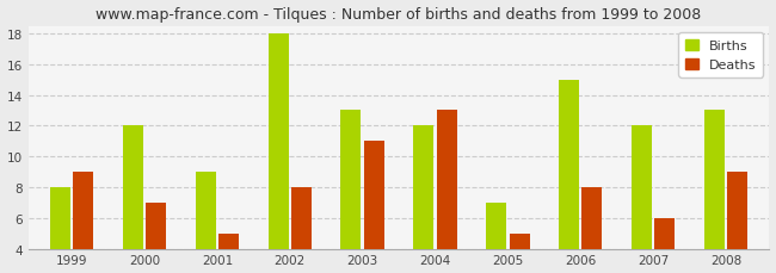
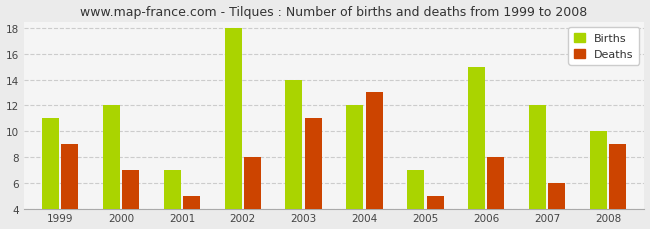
Births/1999: 8 -> 11
Births/2001: 9 -> 7
Births/2003: 13 -> 14
Births/2008: 13 -> 10
